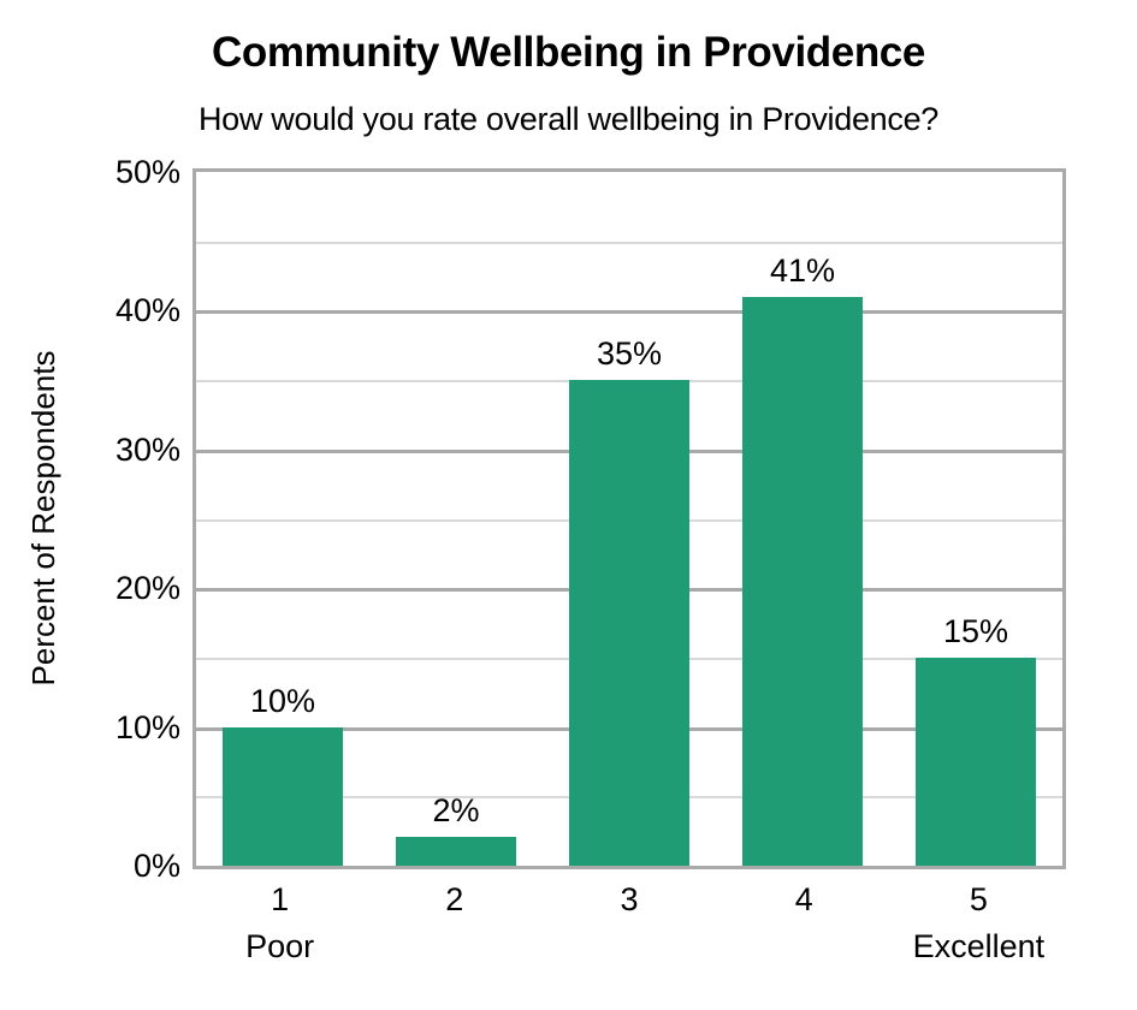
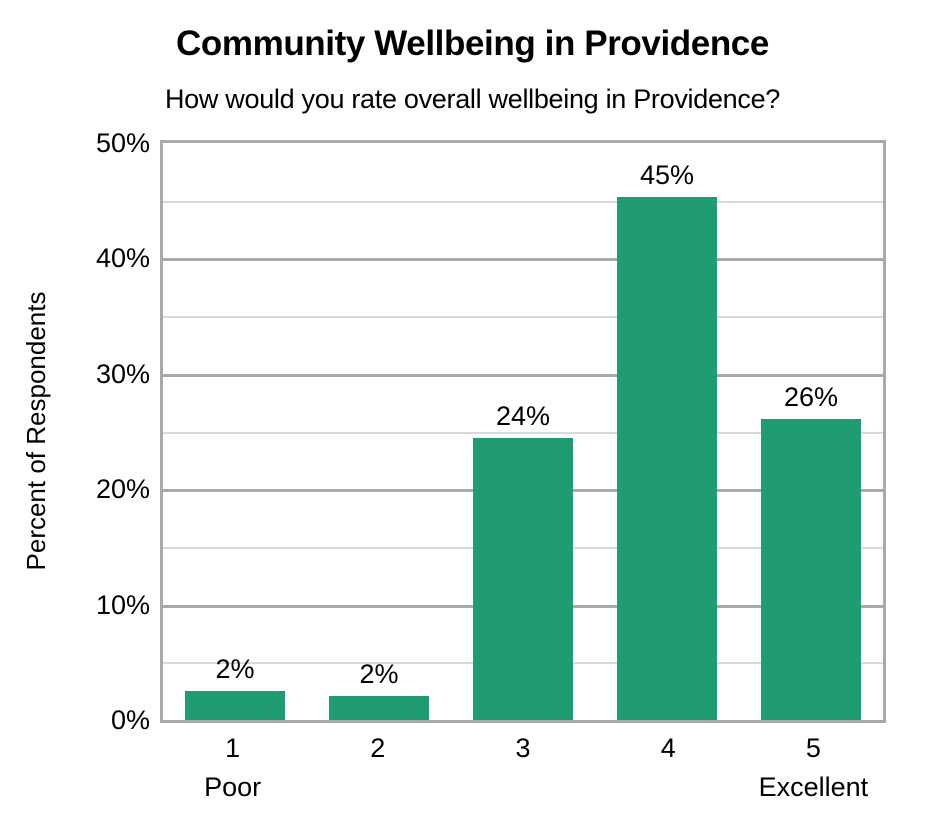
1: 10% -> 2%
3: 35% -> 24%
4: 41% -> 45%
5: 15% -> 26%
